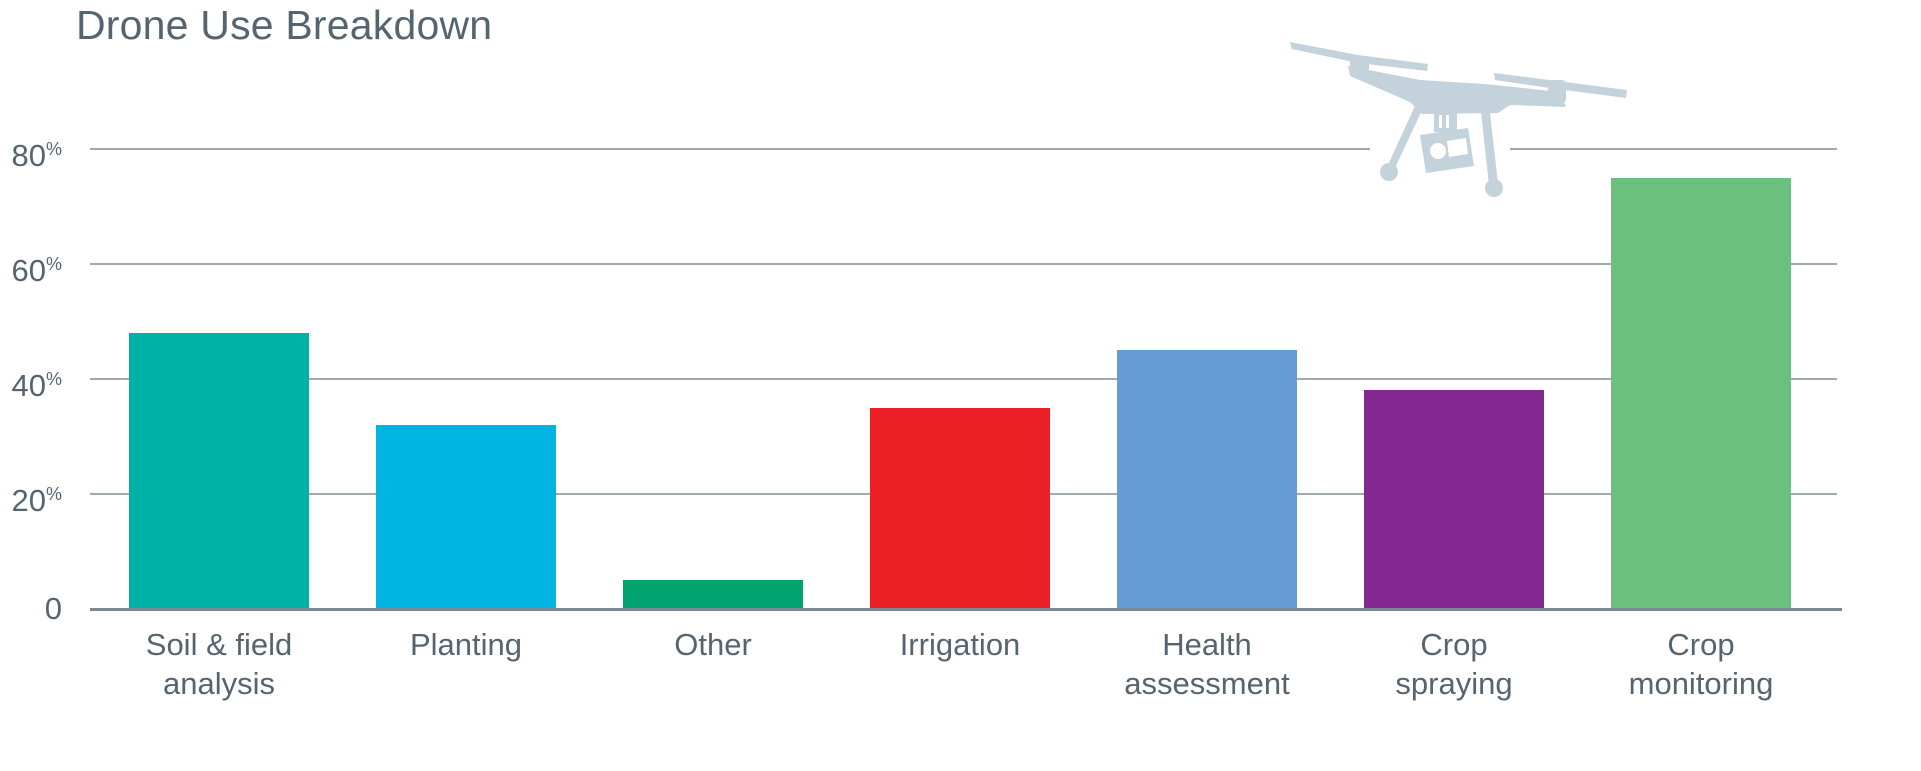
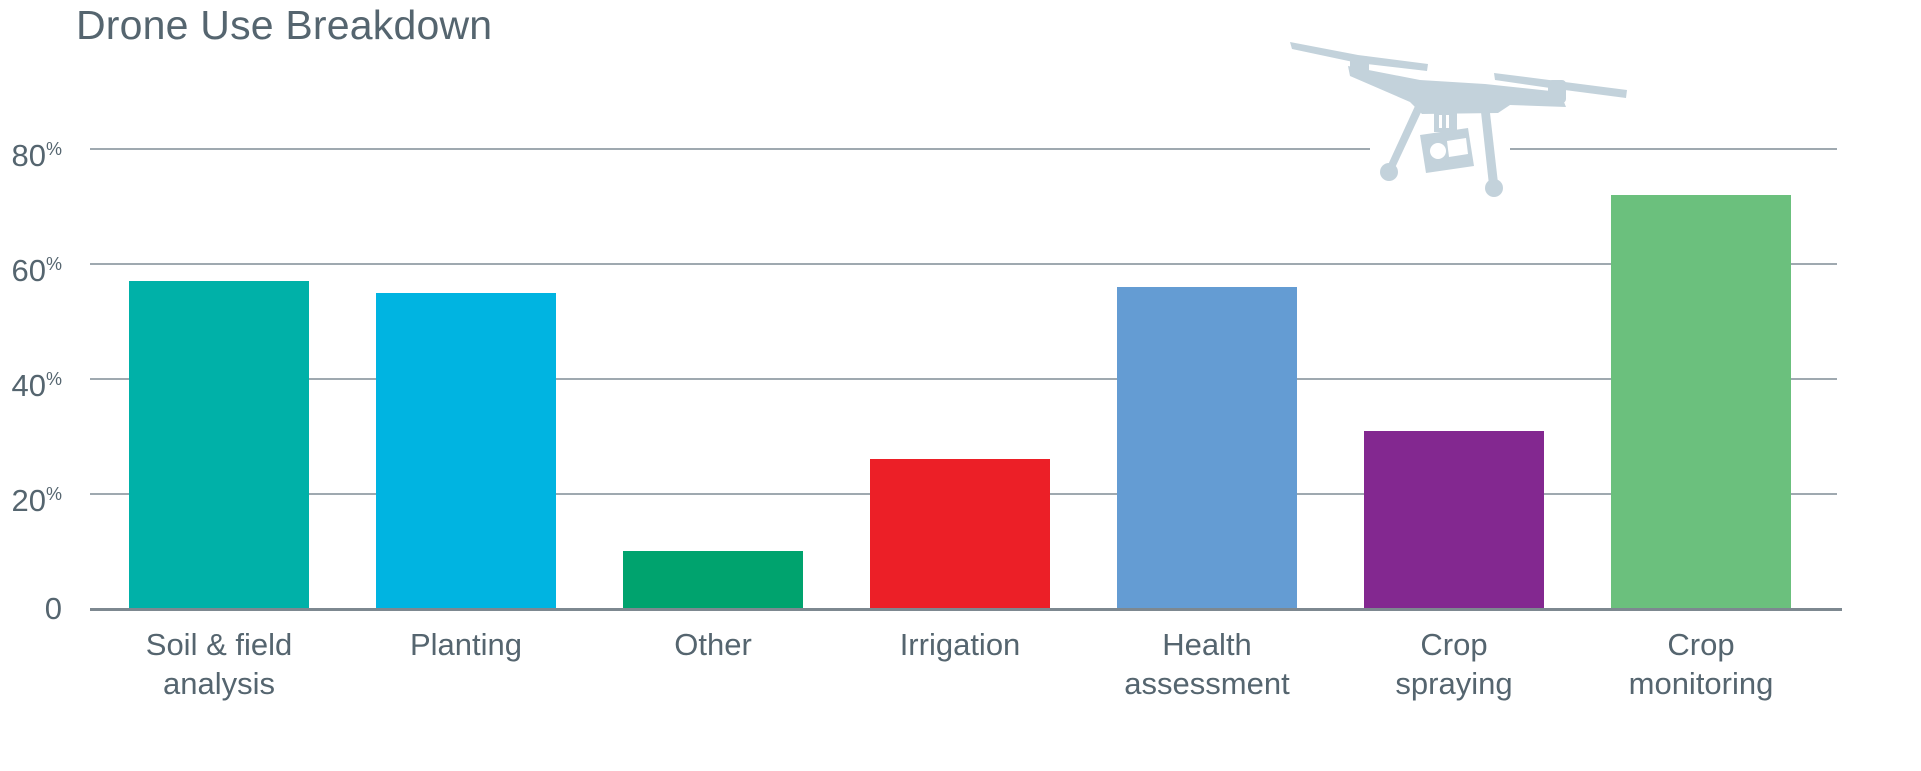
Soil & field analysis: 48 -> 57
Planting: 32 -> 55
Other: 5 -> 10
Irrigation: 35 -> 26
Health assessment: 45 -> 56
Crop spraying: 38 -> 31
Crop monitoring: 75 -> 72
